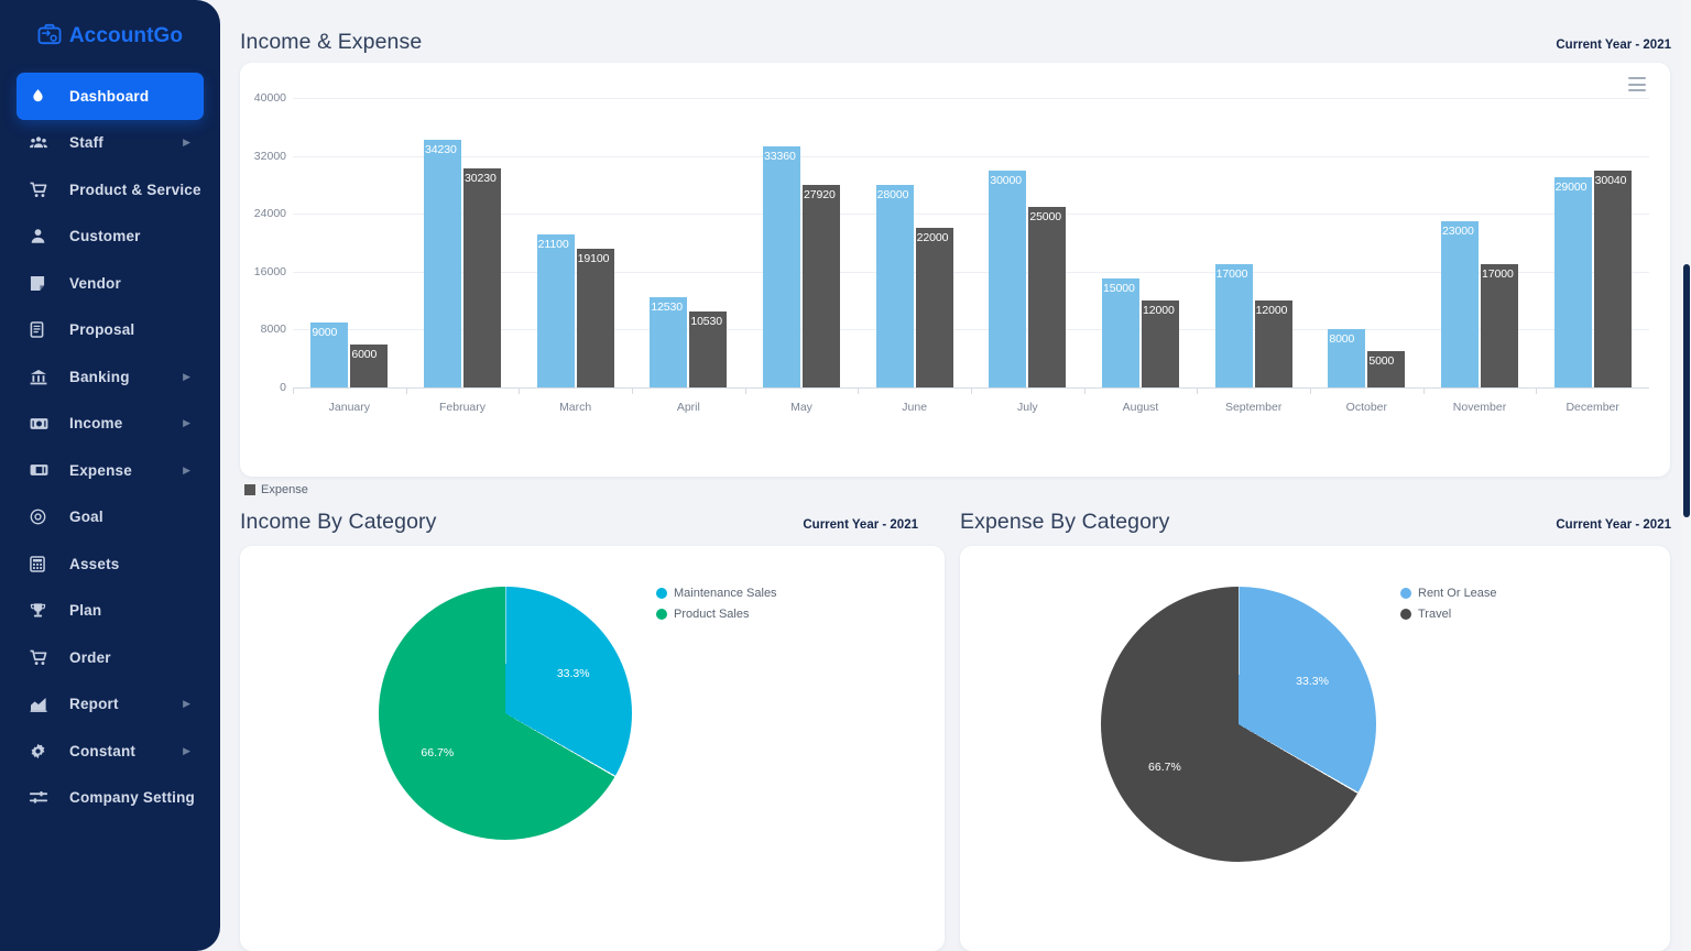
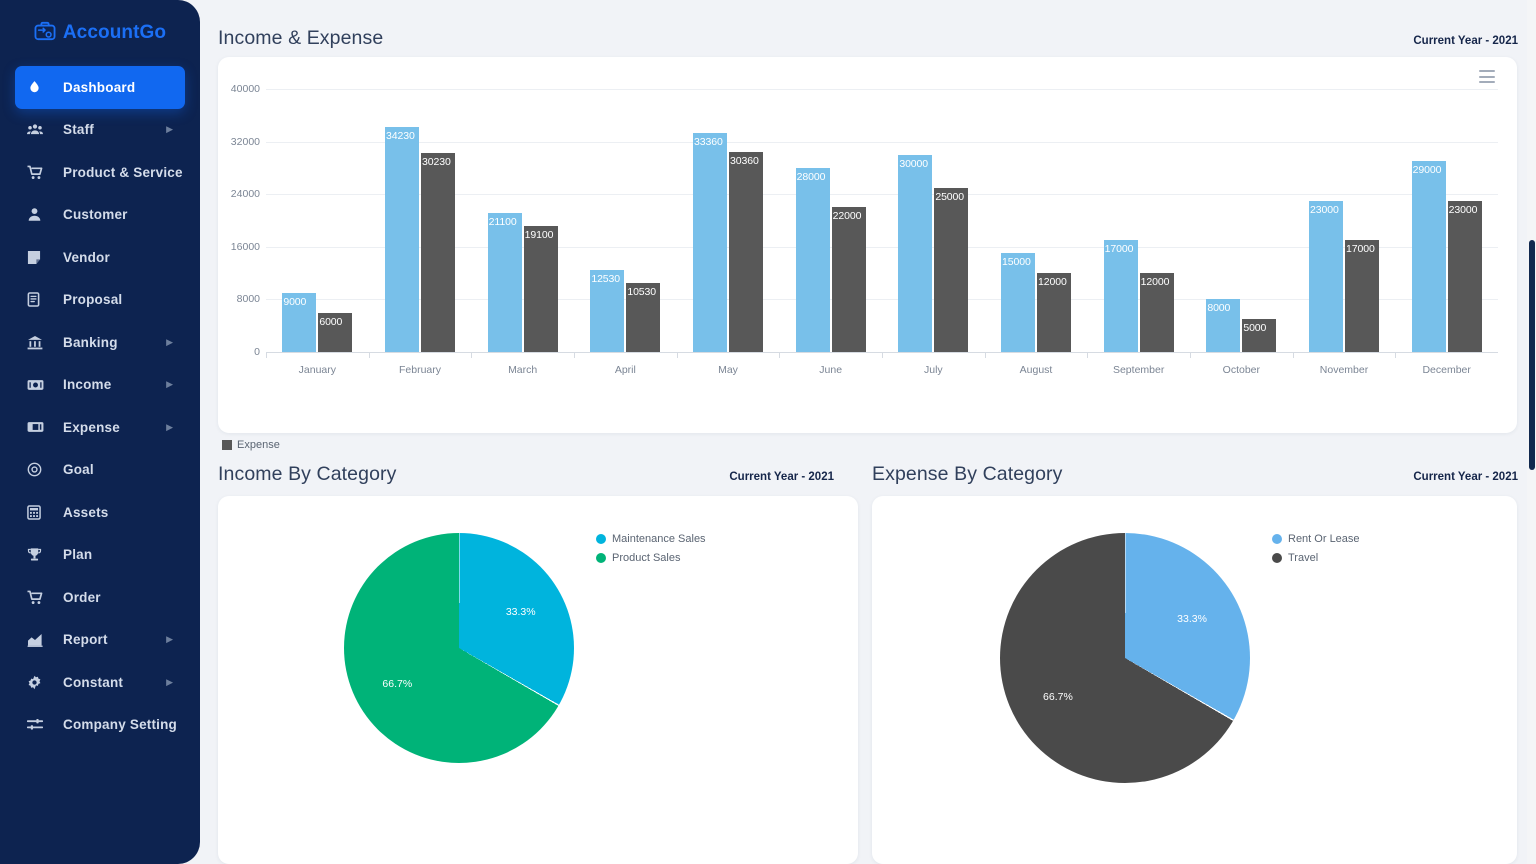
Income & Expense/Expense/May: 27920 -> 30360
Income & Expense/Expense/December: 30040 -> 23000
